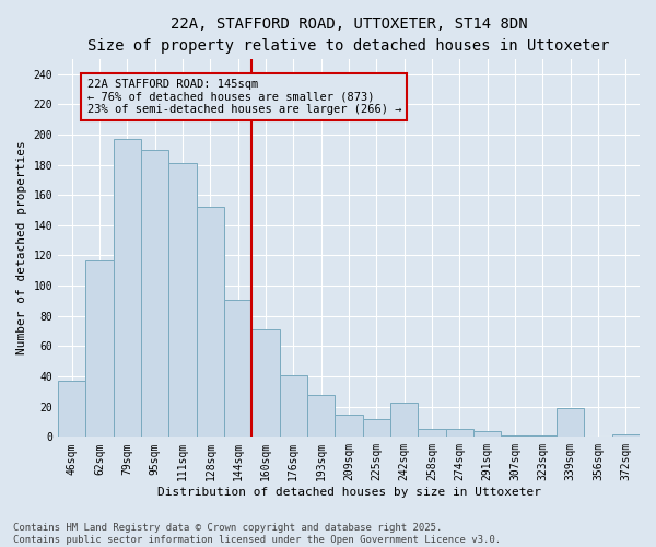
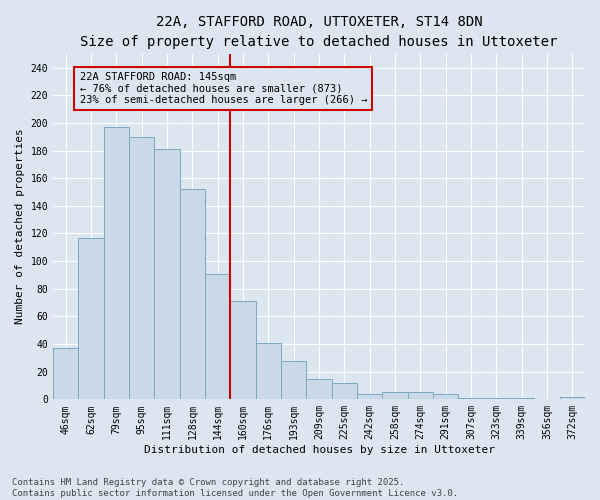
242sqm: 23 -> 4
339sqm: 19 -> 1
